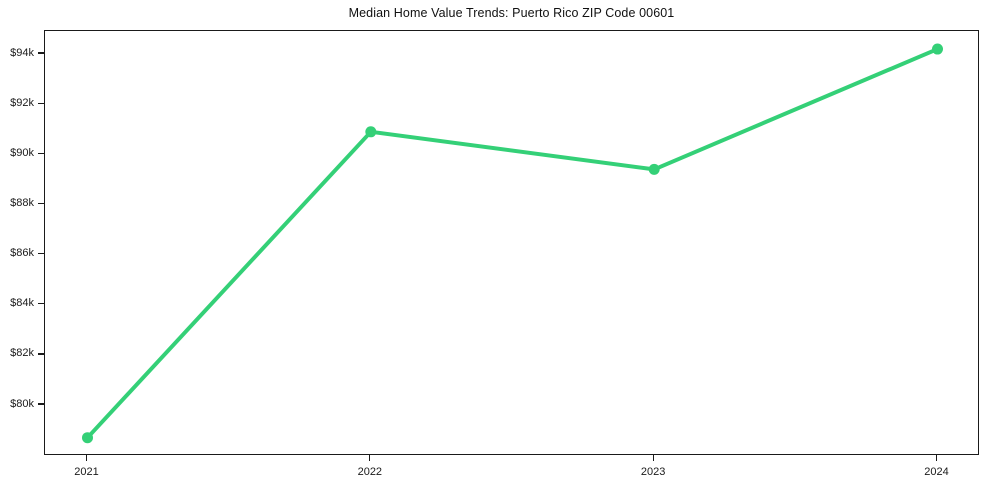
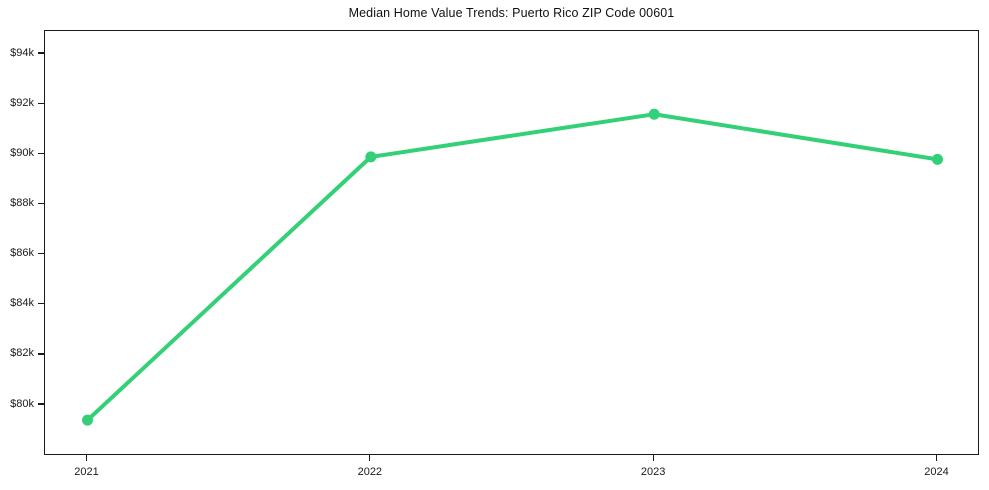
2021: $78.7k -> $79.4k
2022: $90.9k -> $89.9k
2023: $89.4k -> $91.6k
2024: $94.2k -> $89.8k
